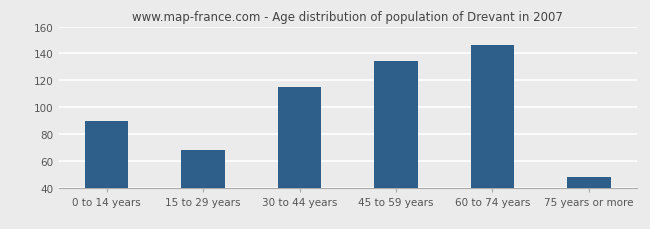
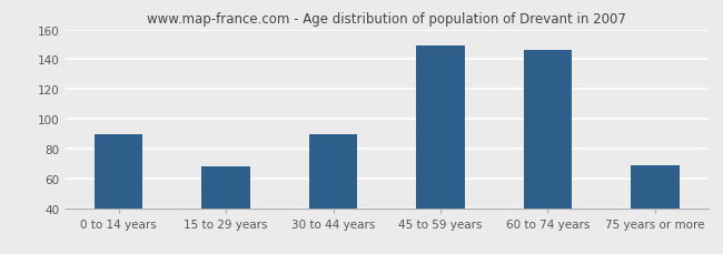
30 to 44 years: 115 -> 90
45 to 59 years: 134 -> 149
75 years or more: 48 -> 69
